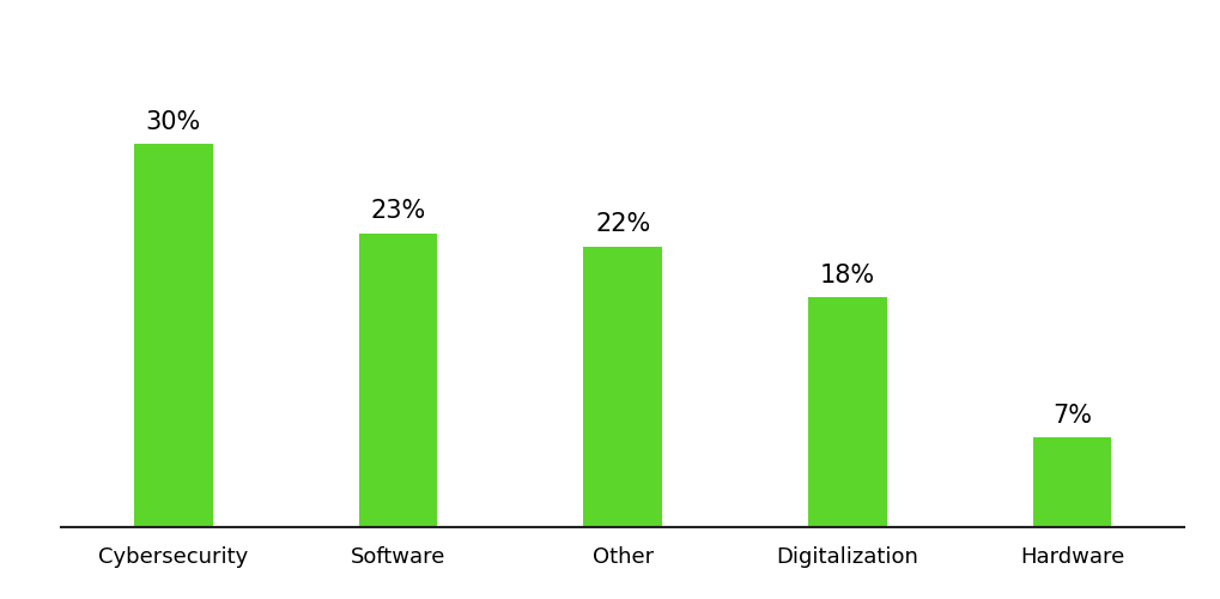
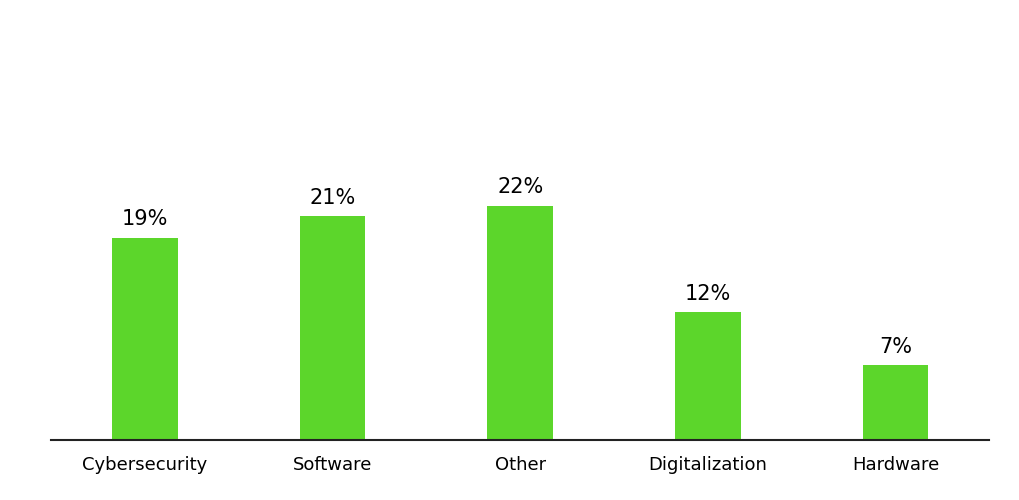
Cybersecurity: 30% -> 19%
Software: 23% -> 21%
Digitalization: 18% -> 12%
